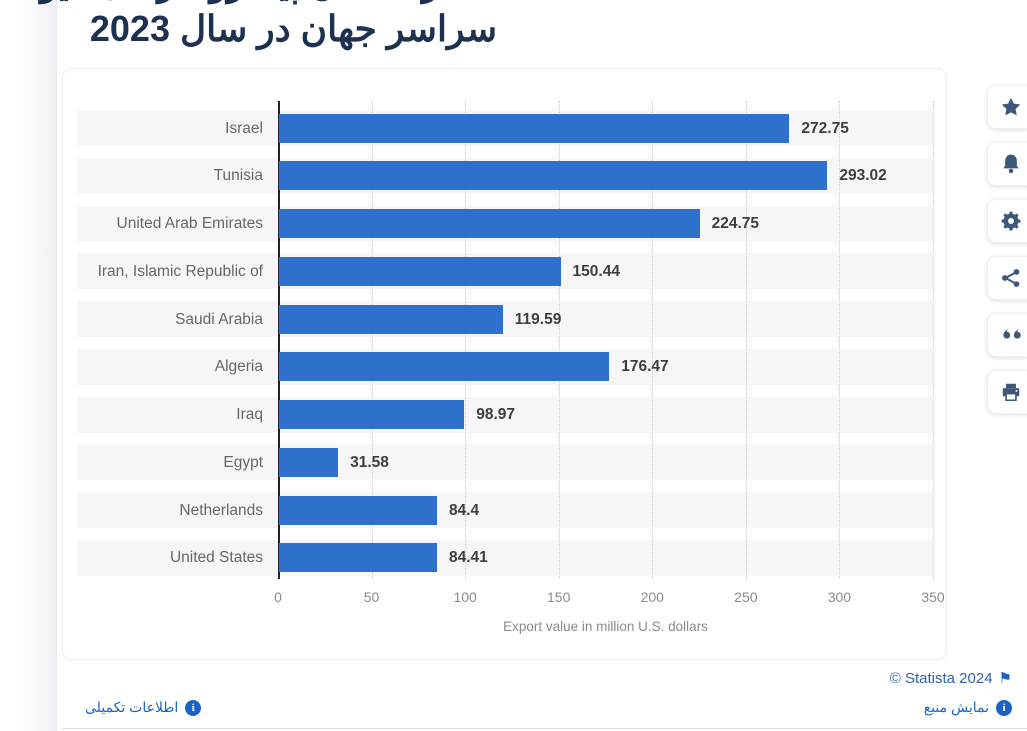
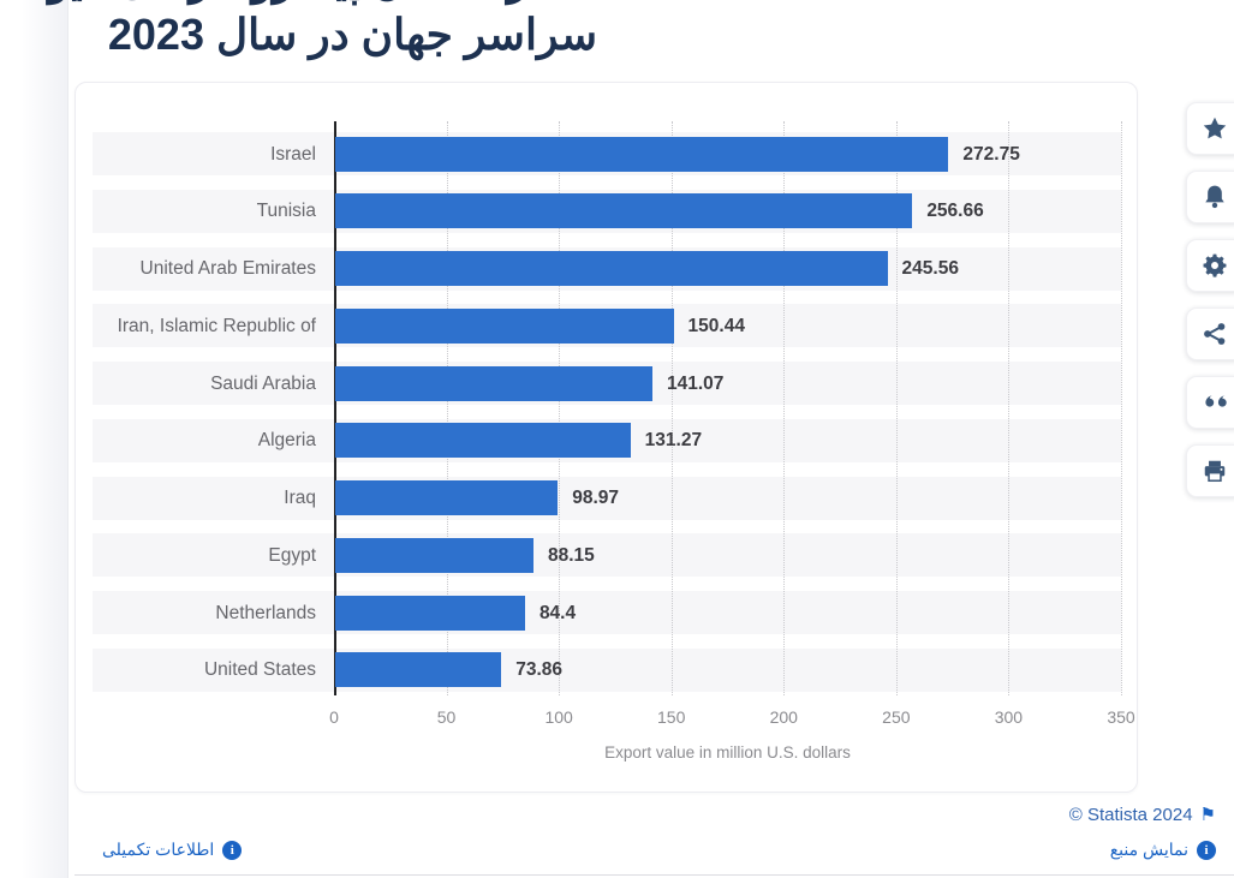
Tunisia: 293.02 -> 256.66
United Arab Emirates: 224.75 -> 245.56
Saudi Arabia: 119.59 -> 141.07
Algeria: 176.47 -> 131.27
Egypt: 31.58 -> 88.15
United States: 84.41 -> 73.86
